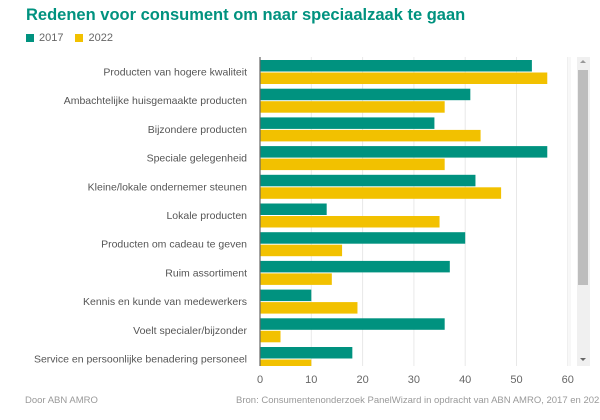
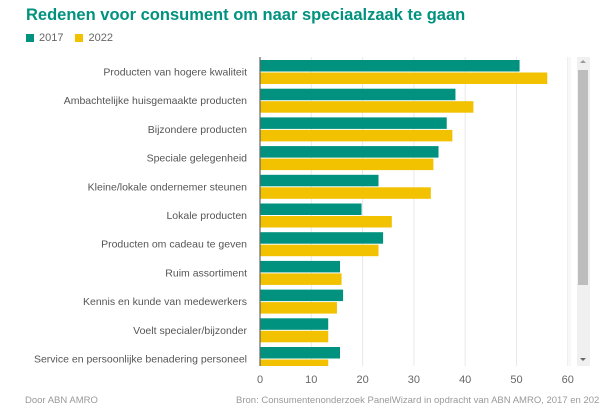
2017/Producten van hogere kwaliteit: 53 -> 51
2017/Ambachtelijke huisgemaakte producten: 41 -> 38
2022/Ambachtelijke huisgemaakte producten: 36 -> 42
2017/Bijzondere producten: 34 -> 36
2022/Bijzondere producten: 43 -> 38
2017/Speciale gelegenheid: 56 -> 35
2022/Speciale gelegenheid: 36 -> 34
2017/Kleine/lokale ondernemer steunen: 42 -> 23
2022/Kleine/lokale ondernemer steunen: 47 -> 33
2017/Lokale producten: 13 -> 20
2022/Lokale producten: 35 -> 26
2017/Producten om cadeau te geven: 40 -> 24
2022/Producten om cadeau te geven: 16 -> 23
2017/Ruim assortiment: 37 -> 16
2022/Ruim assortiment: 14 -> 16
2017/Kennis en kunde van medewerkers: 10 -> 16
2022/Kennis en kunde van medewerkers: 19 -> 15
2017/Voelt specialer/bijzonder: 36 -> 13
2022/Voelt specialer/bijzonder: 4 -> 13
2017/Service en persoonlijke benadering personeel: 18 -> 16
2022/Service en persoonlijke benadering personeel: 10 -> 13
